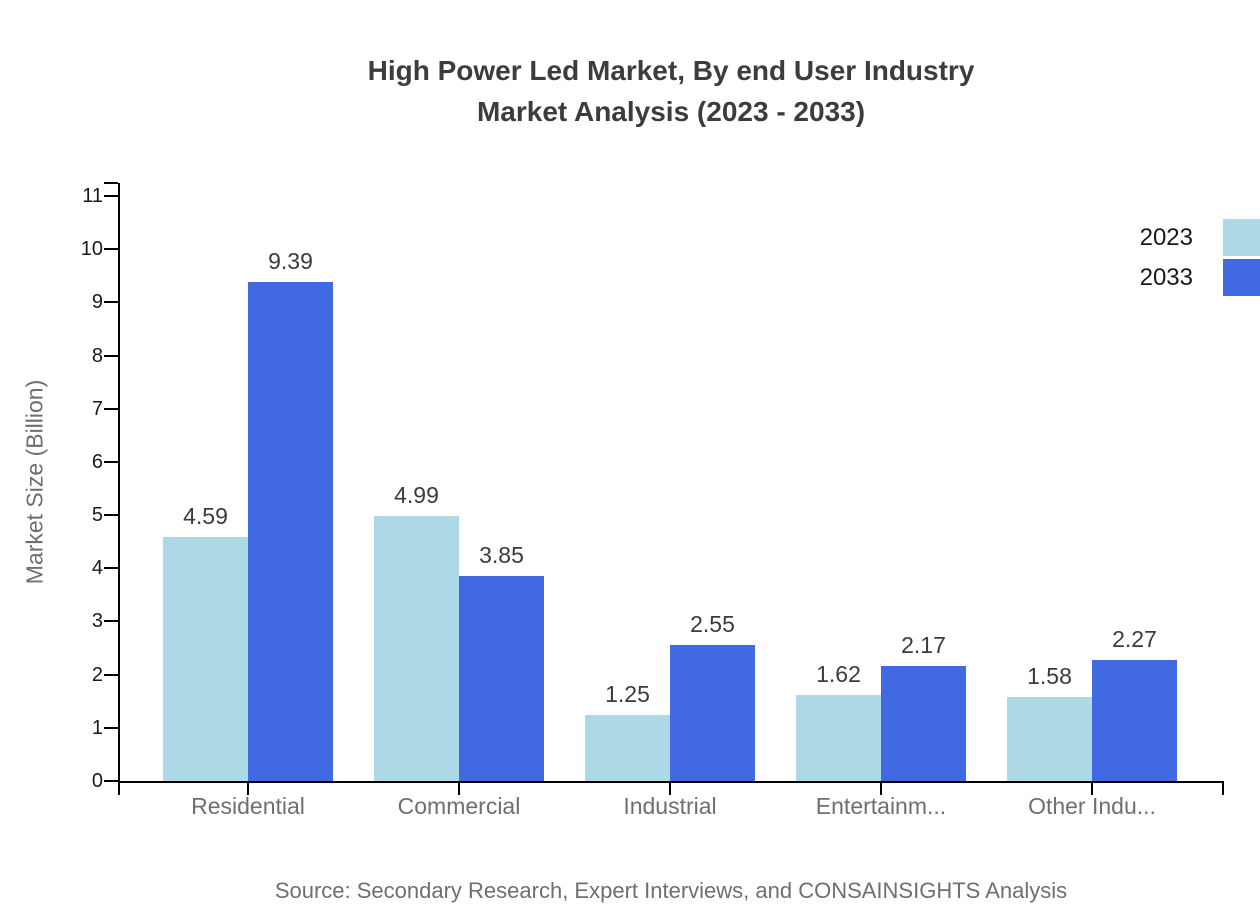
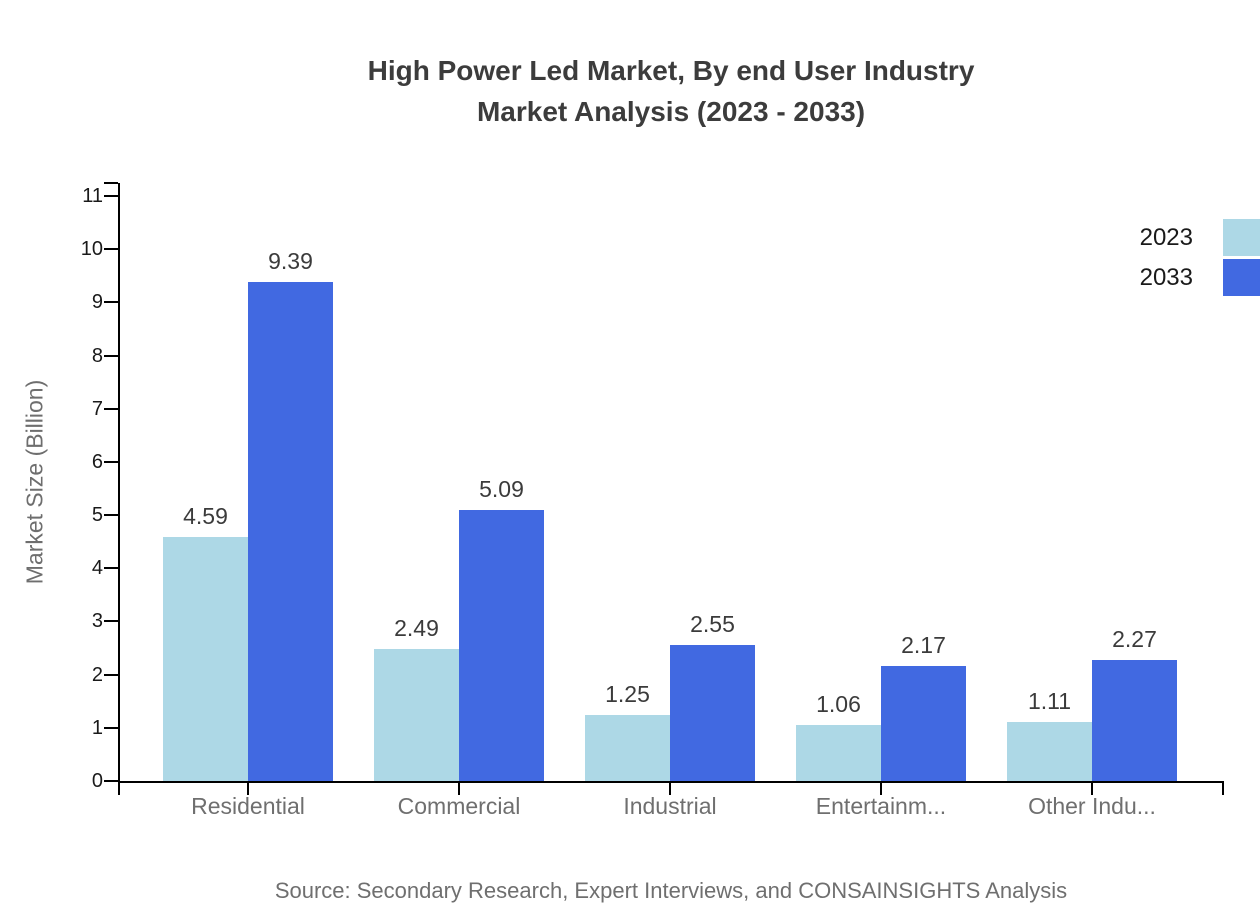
2023/Commercial: 4.99 -> 2.49
2033/Commercial: 3.85 -> 5.09
2023/Entertainm...: 1.62 -> 1.06
2023/Other Indu...: 1.58 -> 1.11
